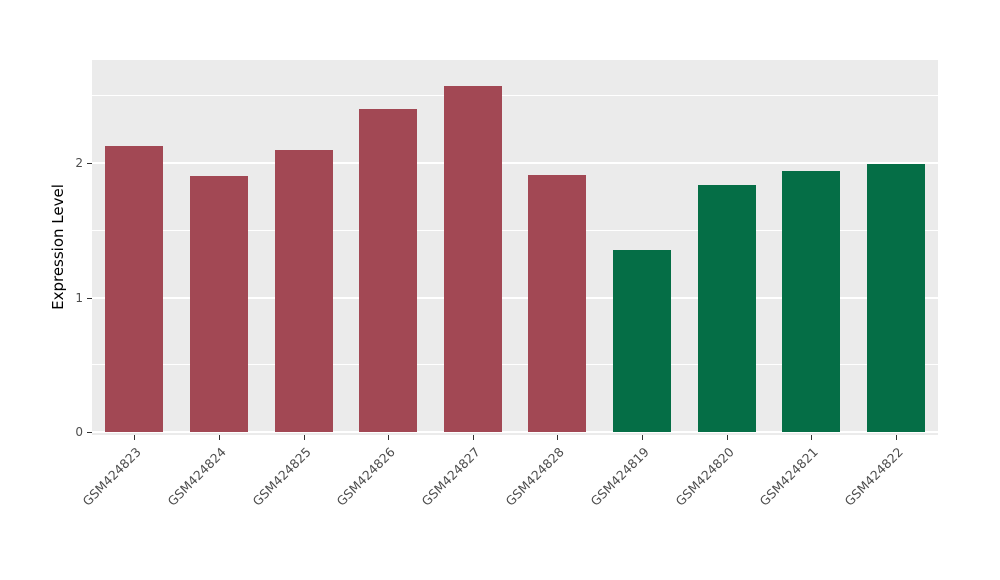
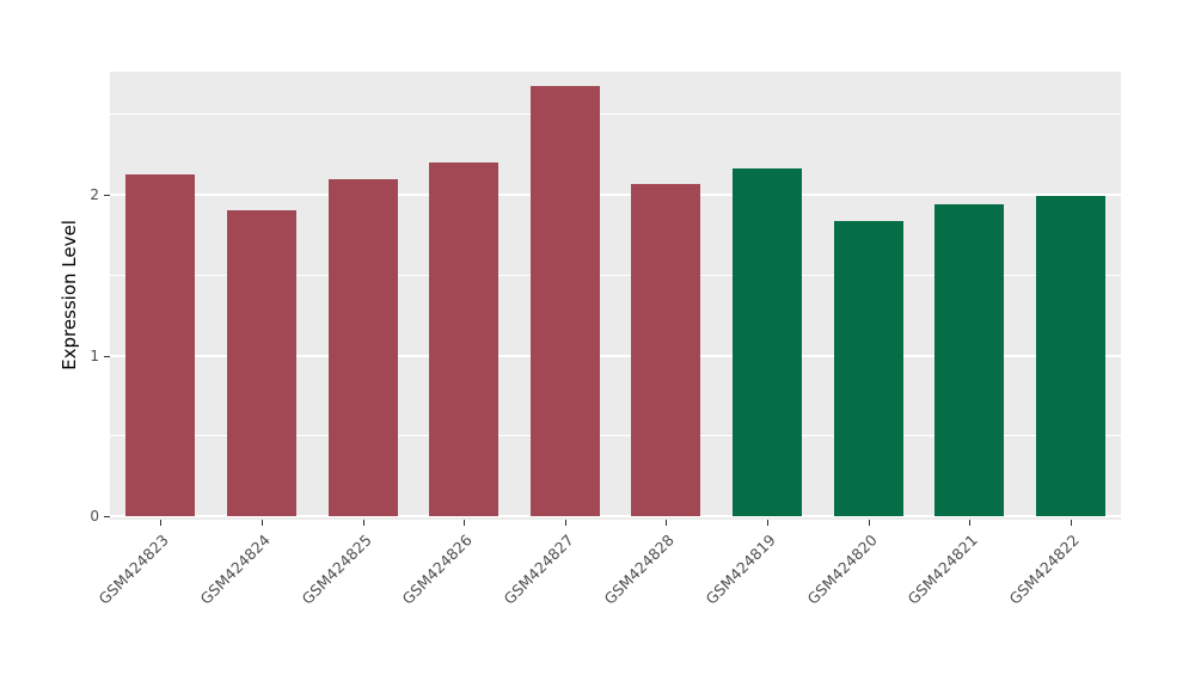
GSM424826: 2.40 -> 2.20
GSM424827: 2.57 -> 2.68
GSM424828: 1.91 -> 2.07
GSM424819: 1.35 -> 2.16
